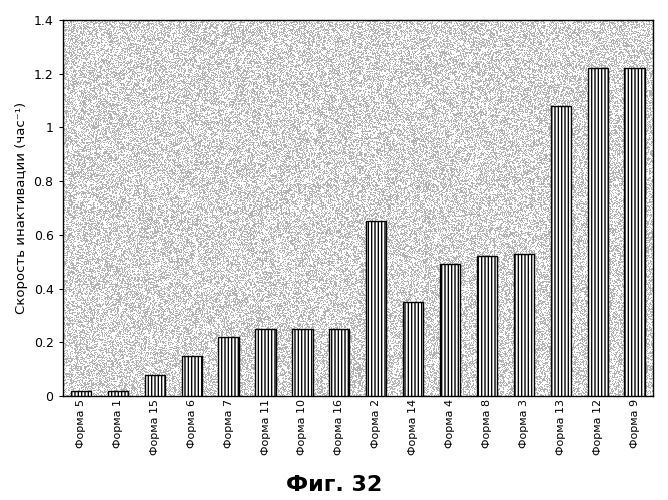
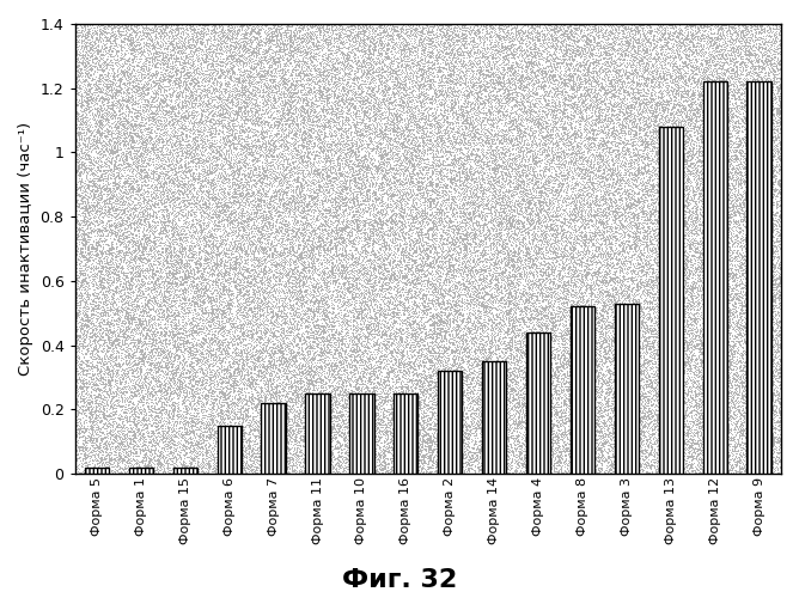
Форма 15: 0.08 -> 0.02
Форма 2: 0.65 -> 0.32
Форма 4: 0.49 -> 0.44
